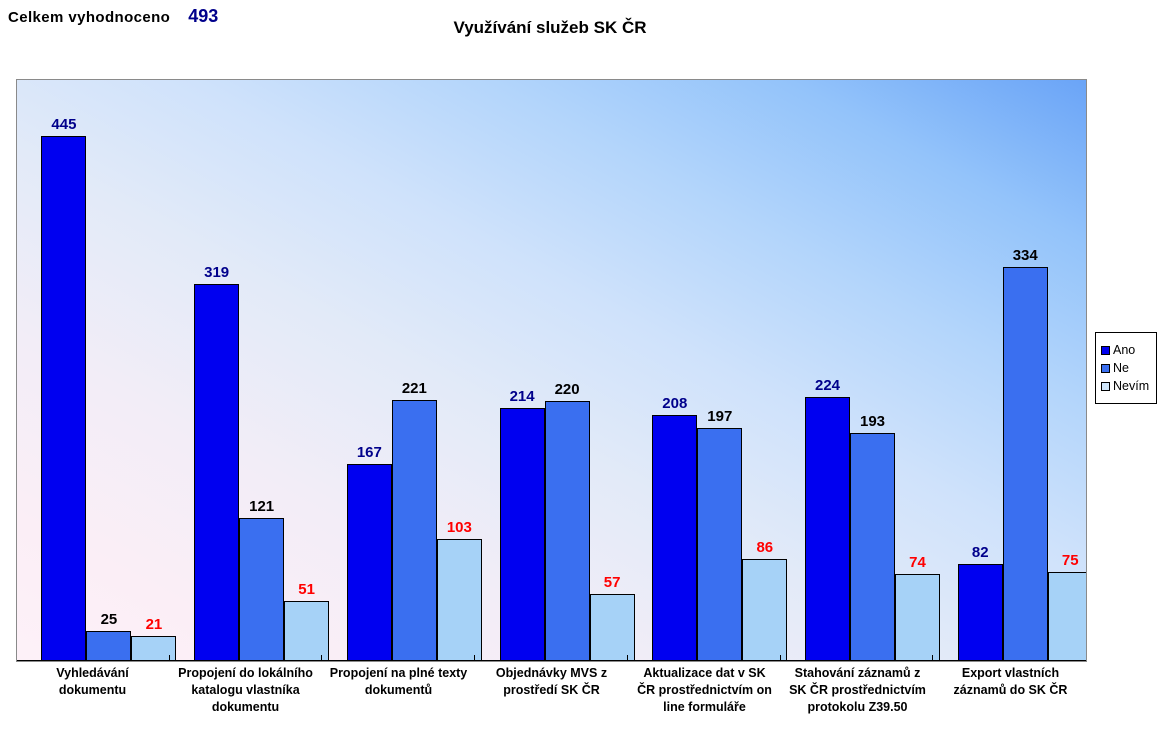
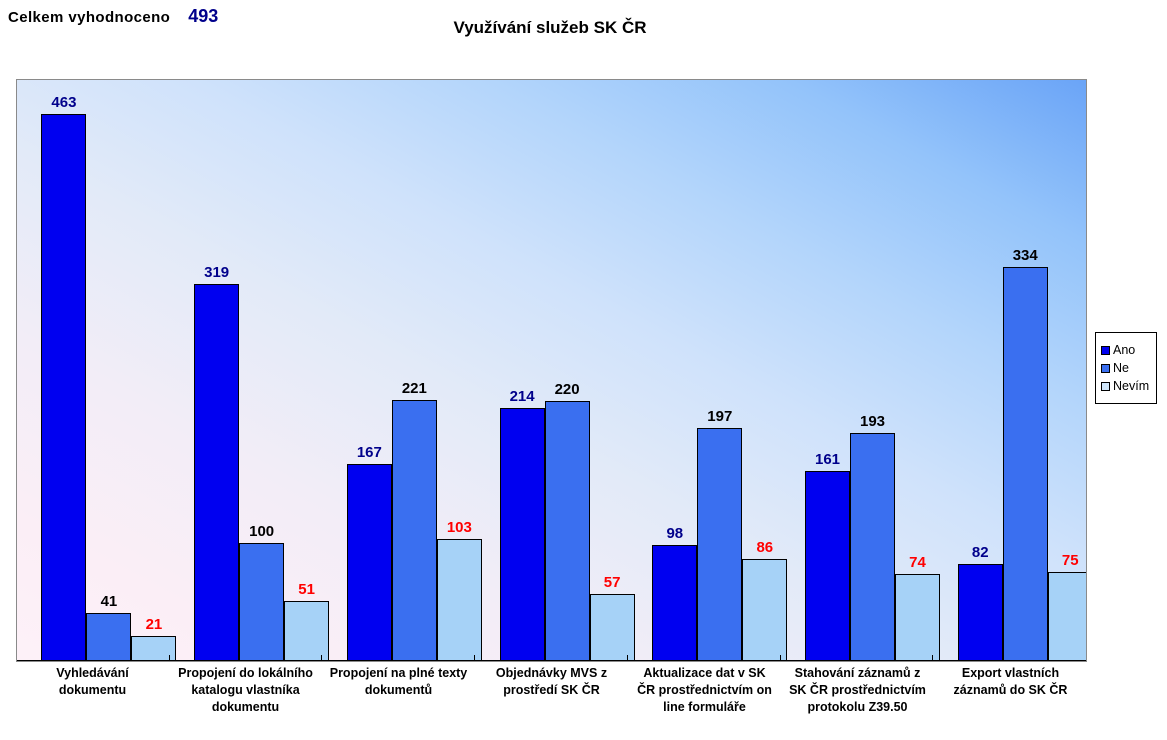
Ano/Vyhledávání dokumentu: 445 -> 463
Ne/Vyhledávání dokumentu: 25 -> 41
Ne/Propojení do lokálního katalogu vlastníka dokumentu: 121 -> 100
Ano/Aktualizace dat v SK ČR prostřednictvím on line formuláře: 208 -> 98
Ano/Stahování záznamů z SK ČR prostřednictvím protokolu Z39.50: 224 -> 161
